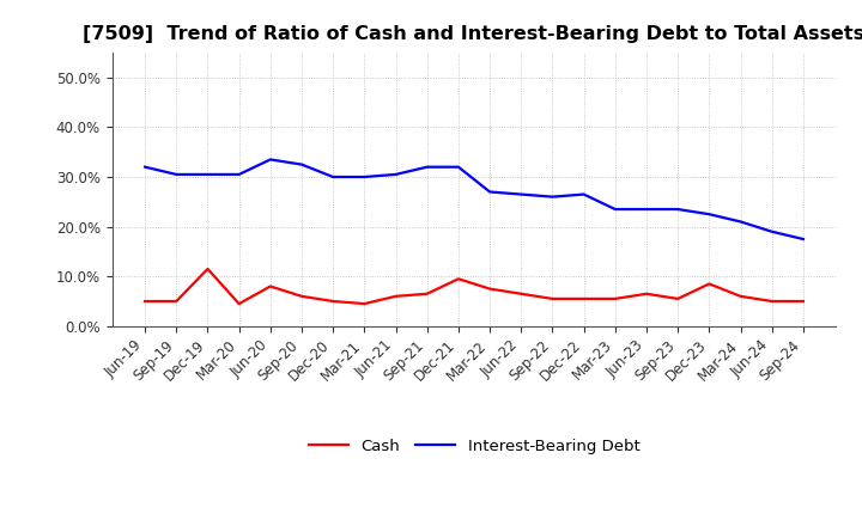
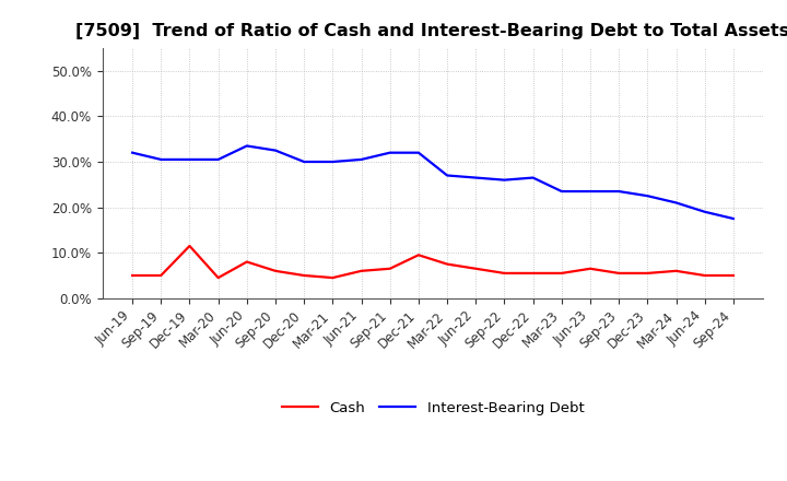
Cash/Dec-23: 8.5% -> 5.5%
